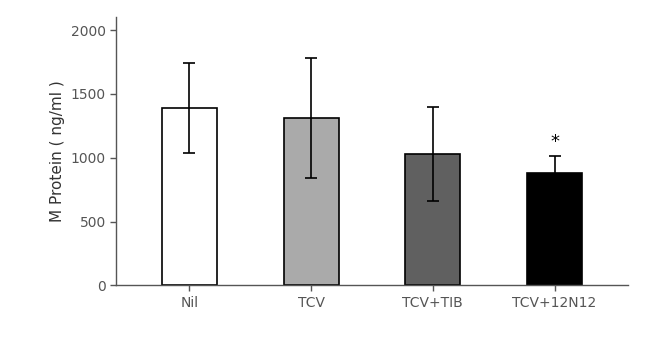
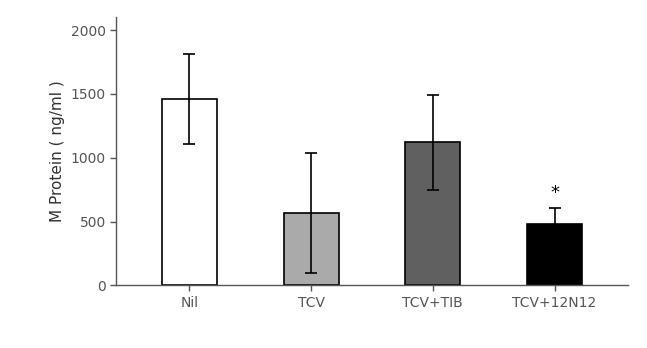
Nil: 1390 -> 1460
TCV: 1310 -> 570
TCV+TIB: 1030 -> 1120
TCV+12N12: 880 -> 480
